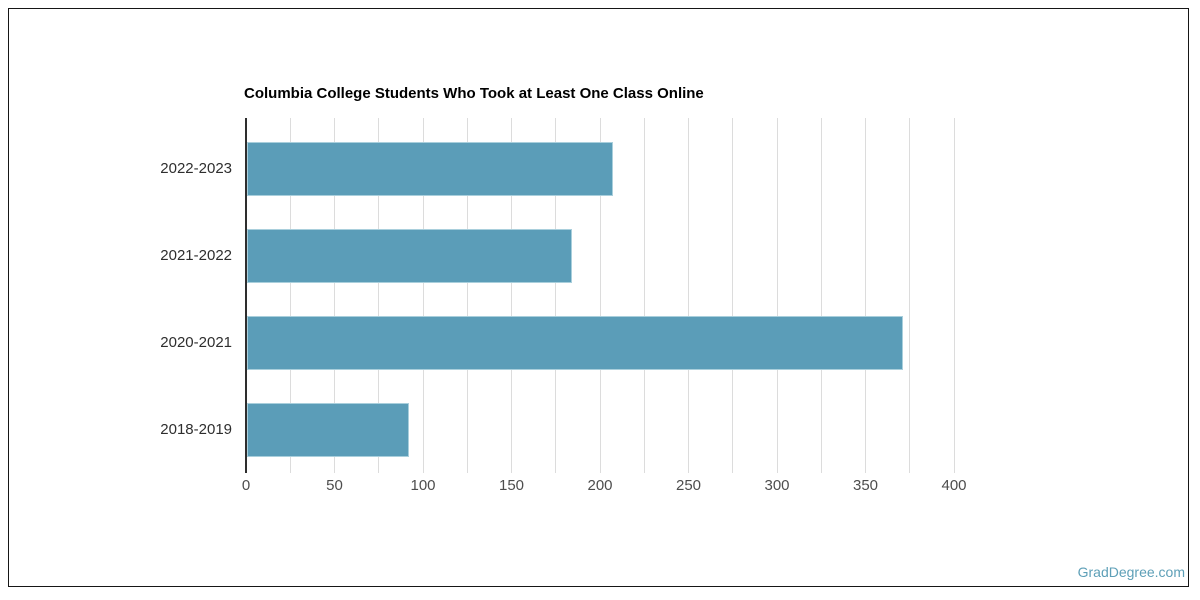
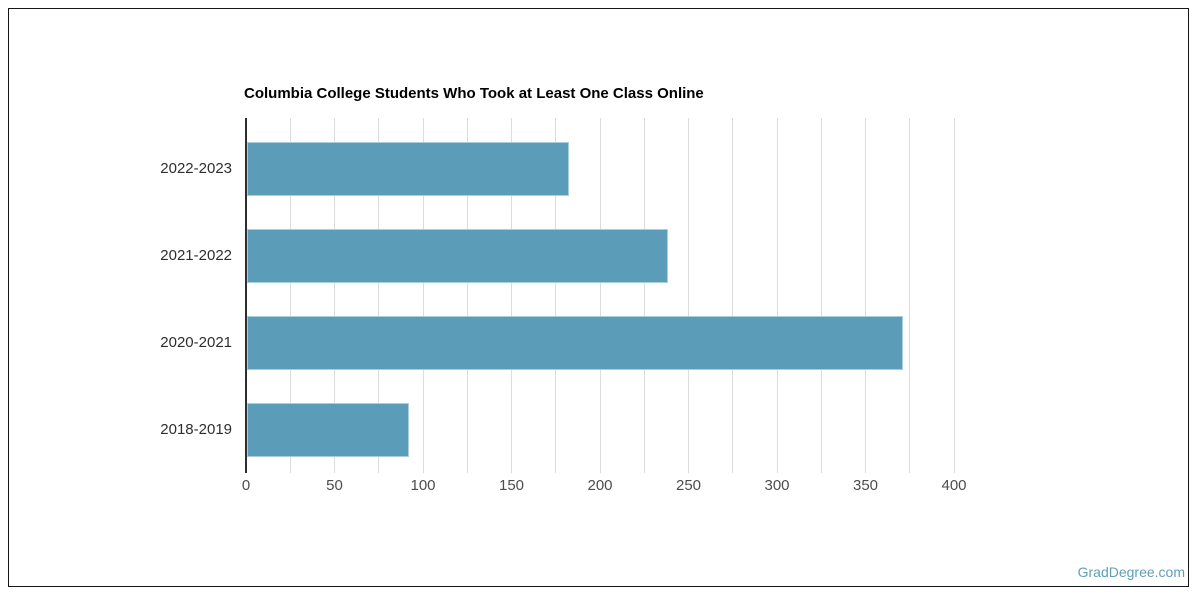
2022-2023: 207 -> 182
2021-2022: 184 -> 238
